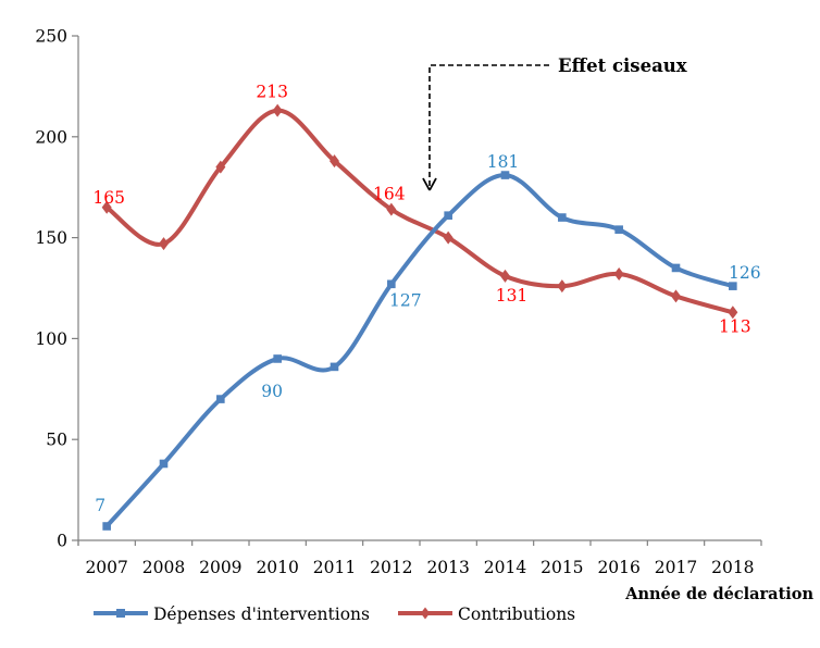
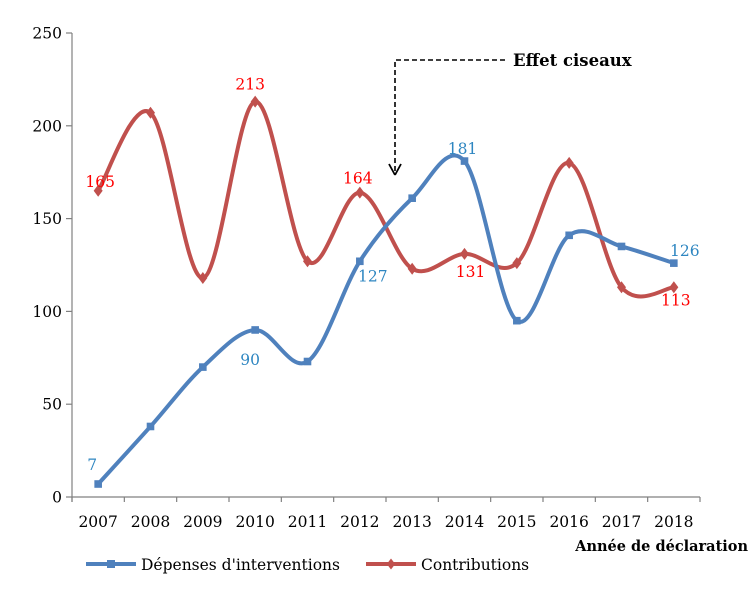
Contributions/2008: 147 -> 207
Contributions/2009: 185 -> 118
Dépenses d'interventions/2011: 86 -> 73
Contributions/2011: 188 -> 127
Contributions/2013: 150 -> 123
Dépenses d'interventions/2015: 160 -> 95
Dépenses d'interventions/2016: 154 -> 141
Contributions/2016: 132 -> 180
Contributions/2017: 121 -> 113
